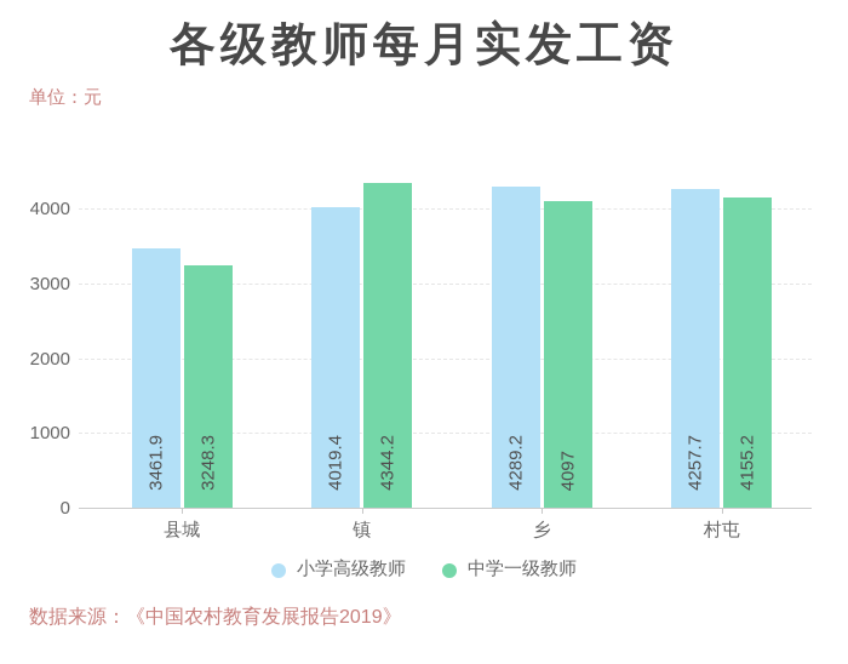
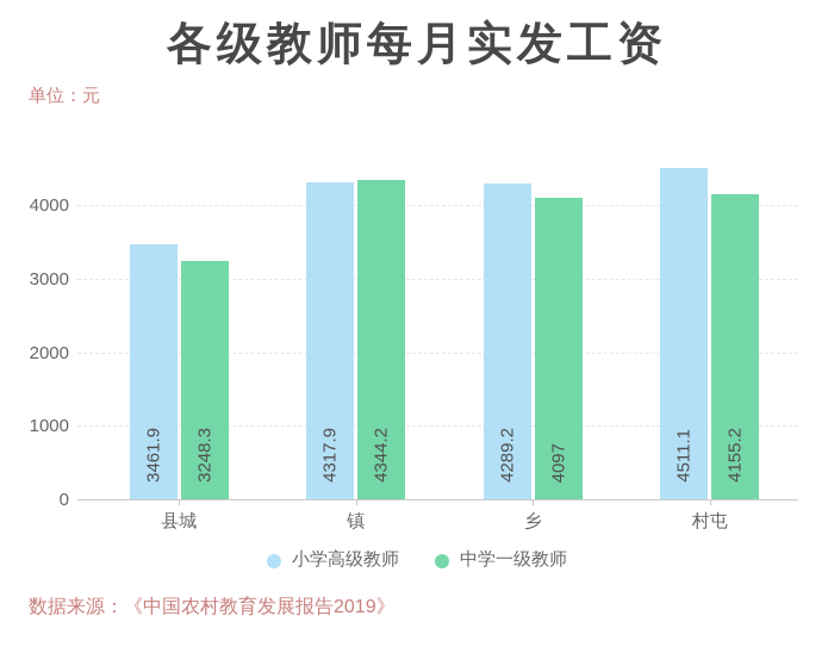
小学高级教师/镇: 4019.4 -> 4317.9
小学高级教师/村屯: 4257.7 -> 4511.1
